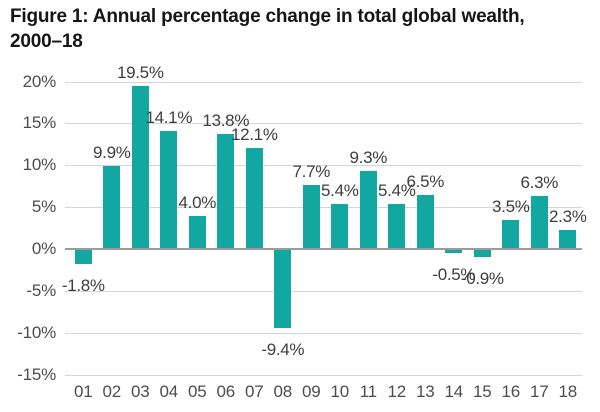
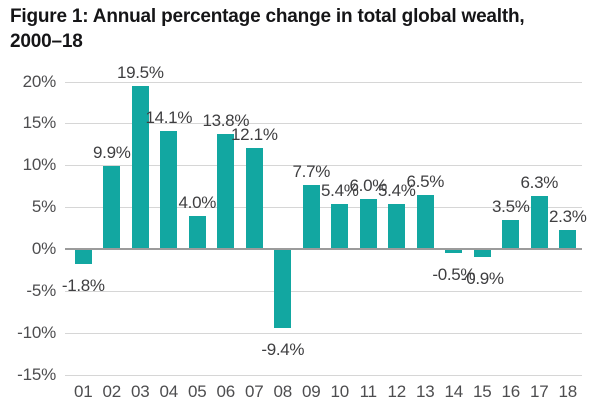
11: 9.3% -> 6.0%
